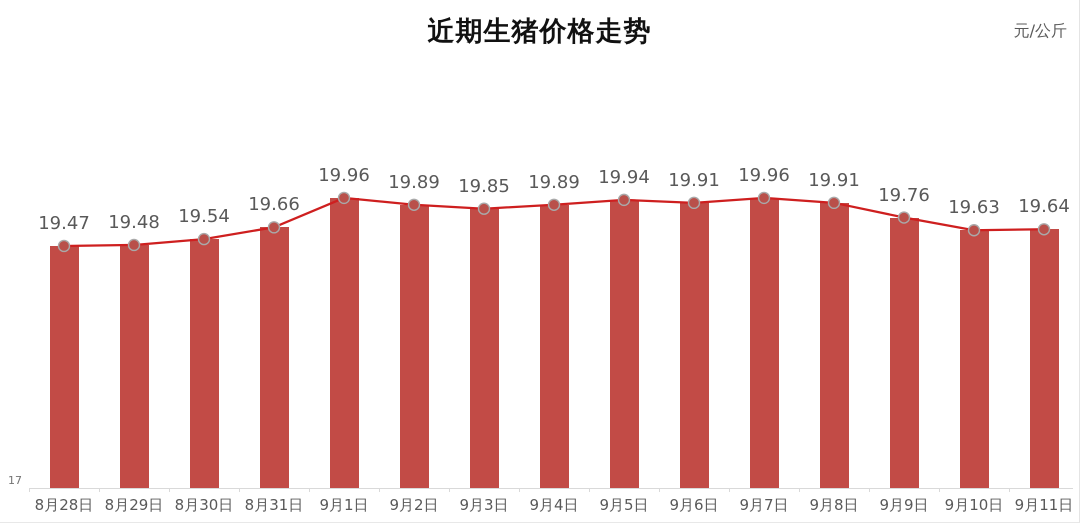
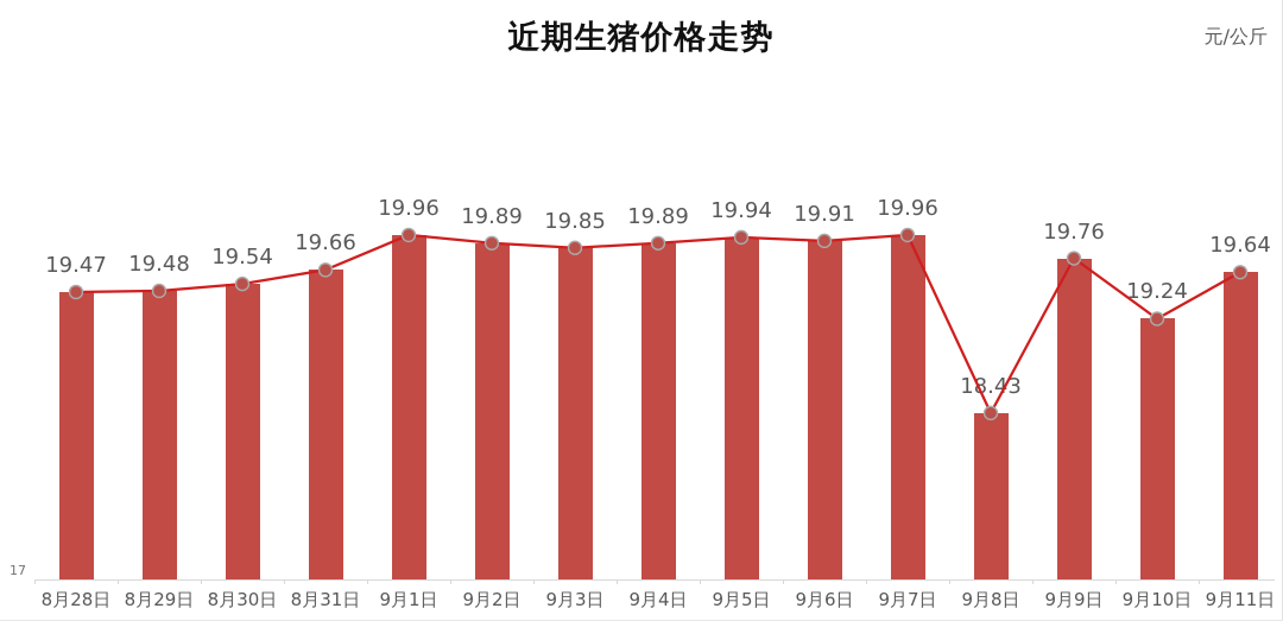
9月8日: 19.91 -> 18.43
9月10日: 19.63 -> 19.24
